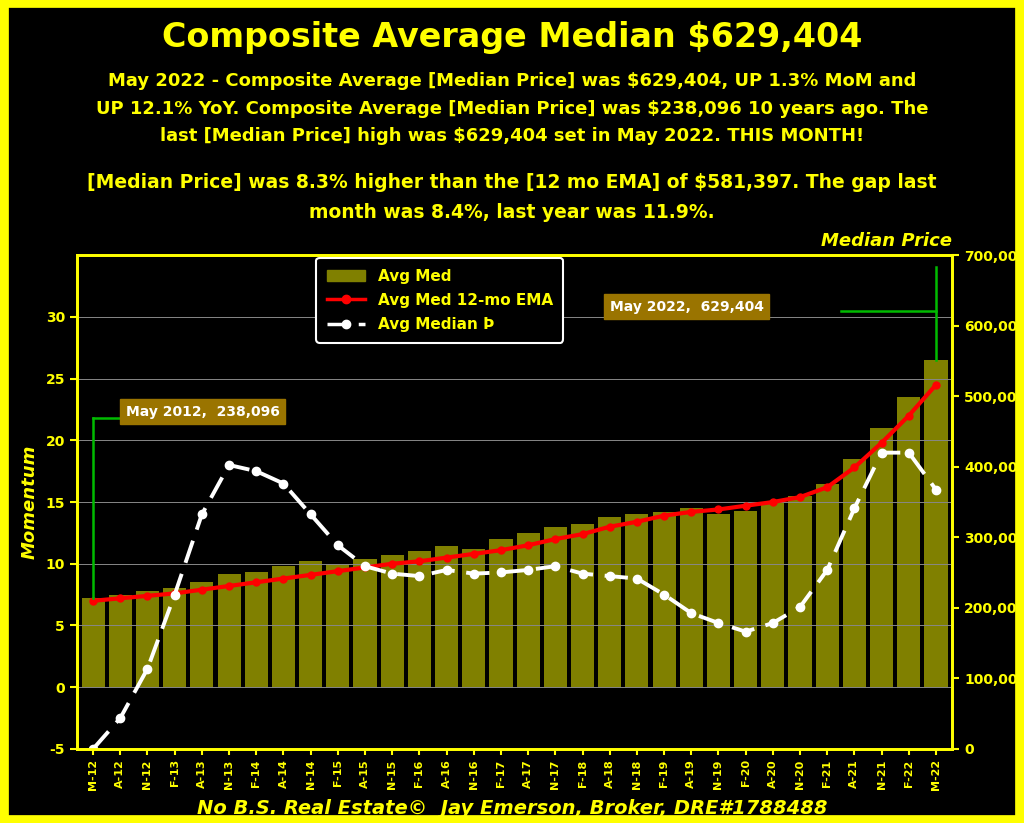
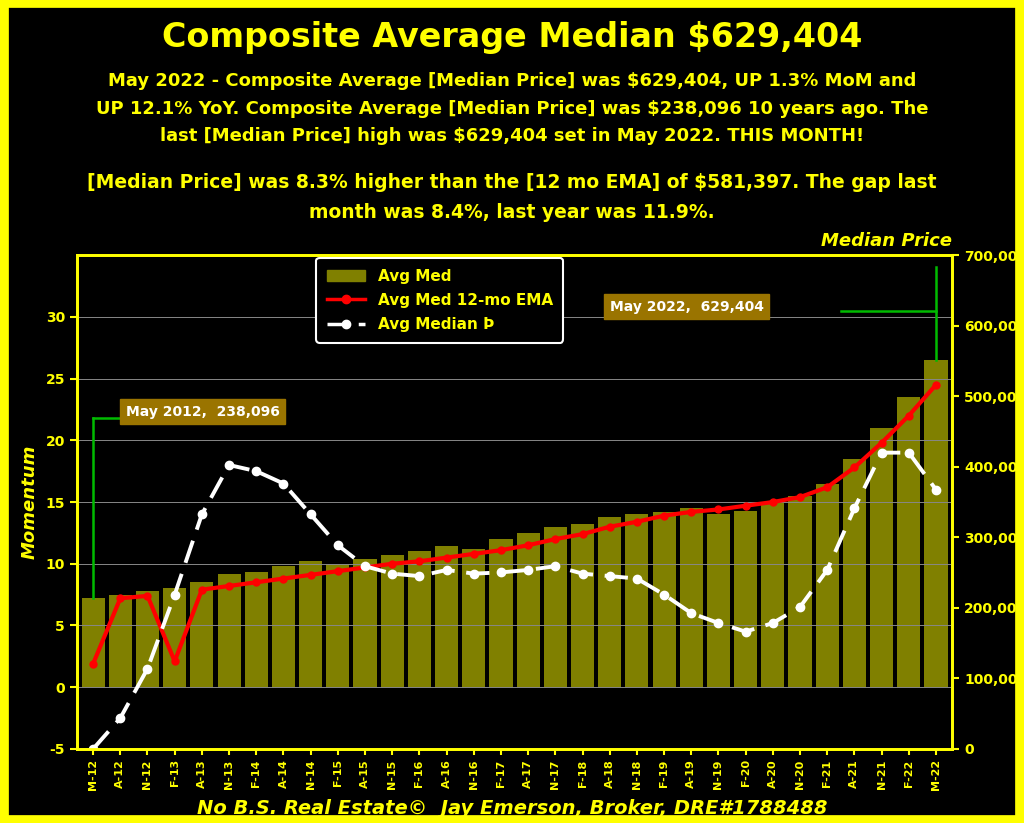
Avg Med 12-mo EMA/M-12: 7.0 -> 1.9
Avg Med 12-mo EMA/F-13: 7.6 -> 2.1
